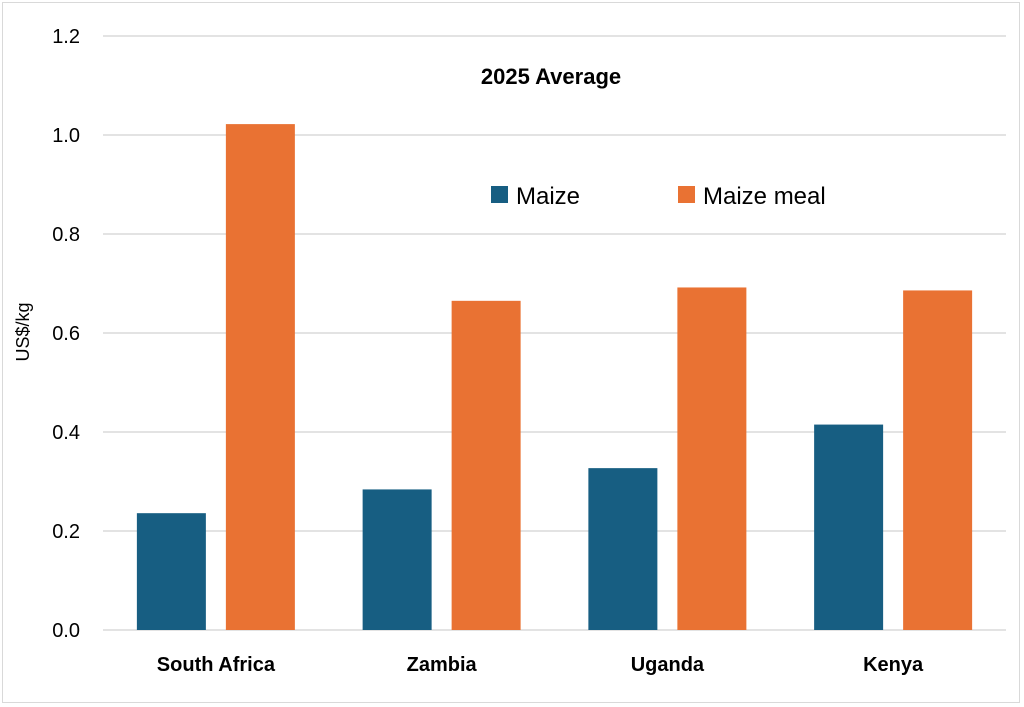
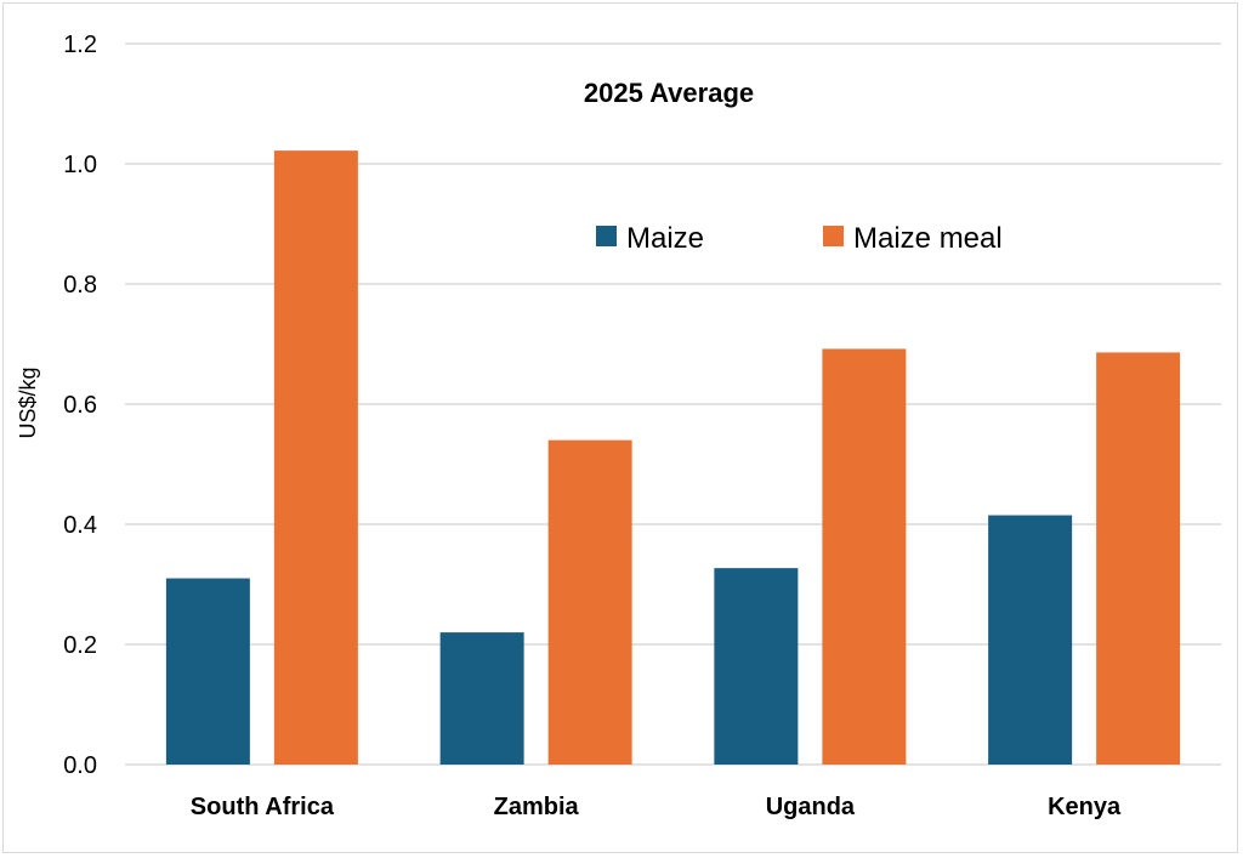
Maize/South Africa: 0.24 -> 0.31
Maize/Zambia: 0.28 -> 0.22
Maize meal/Zambia: 0.67 -> 0.54
